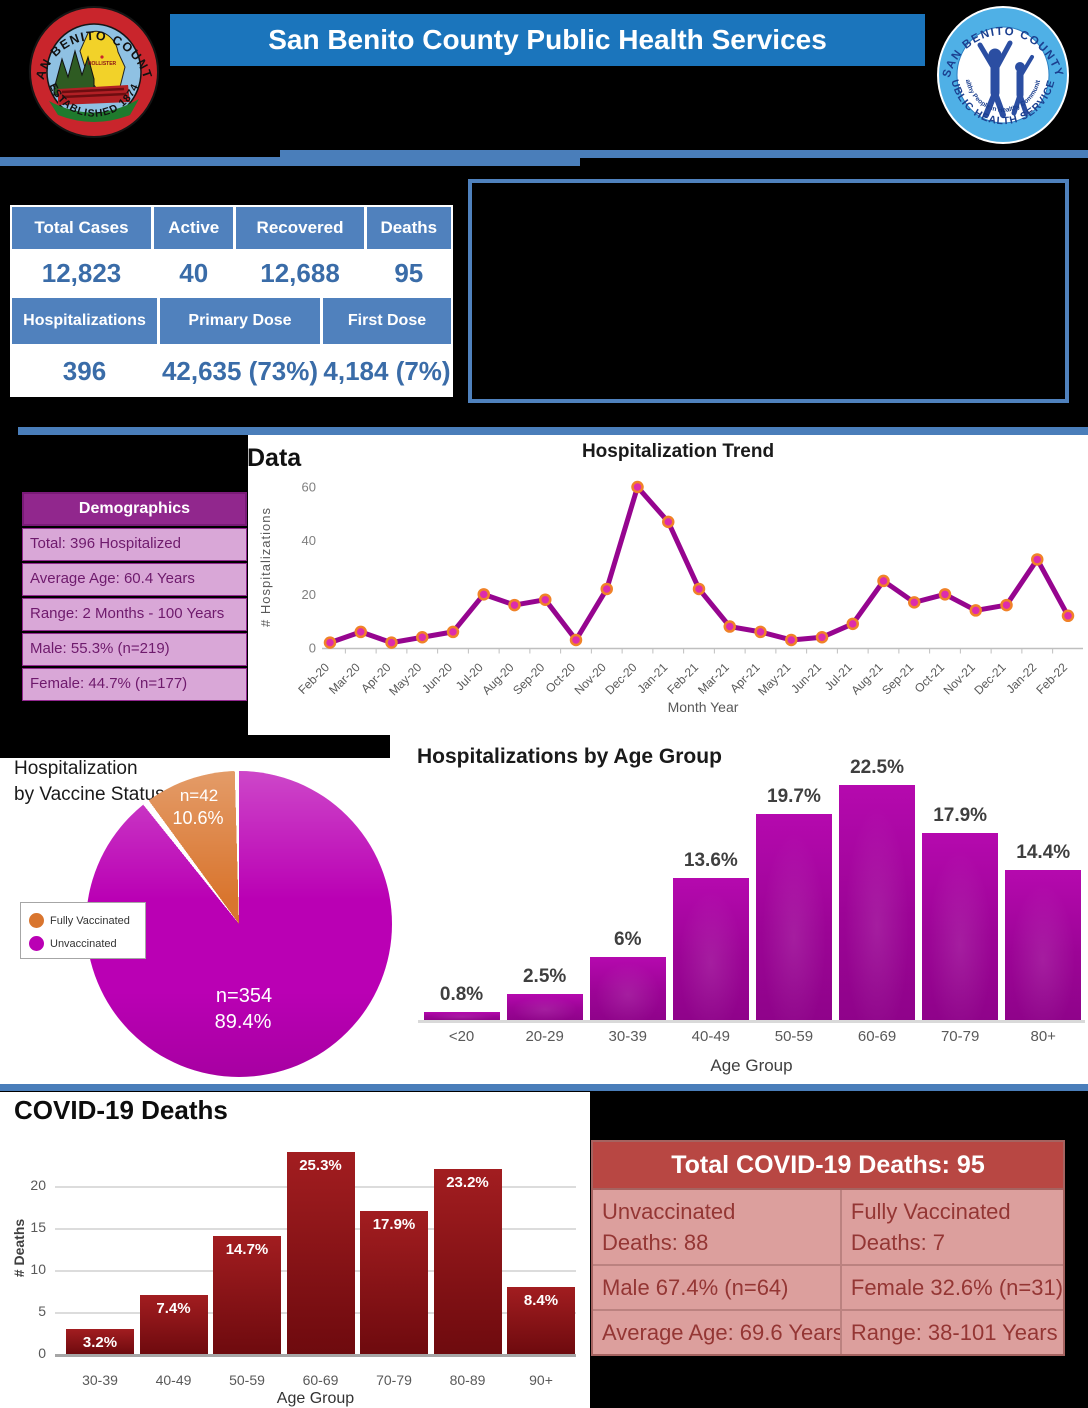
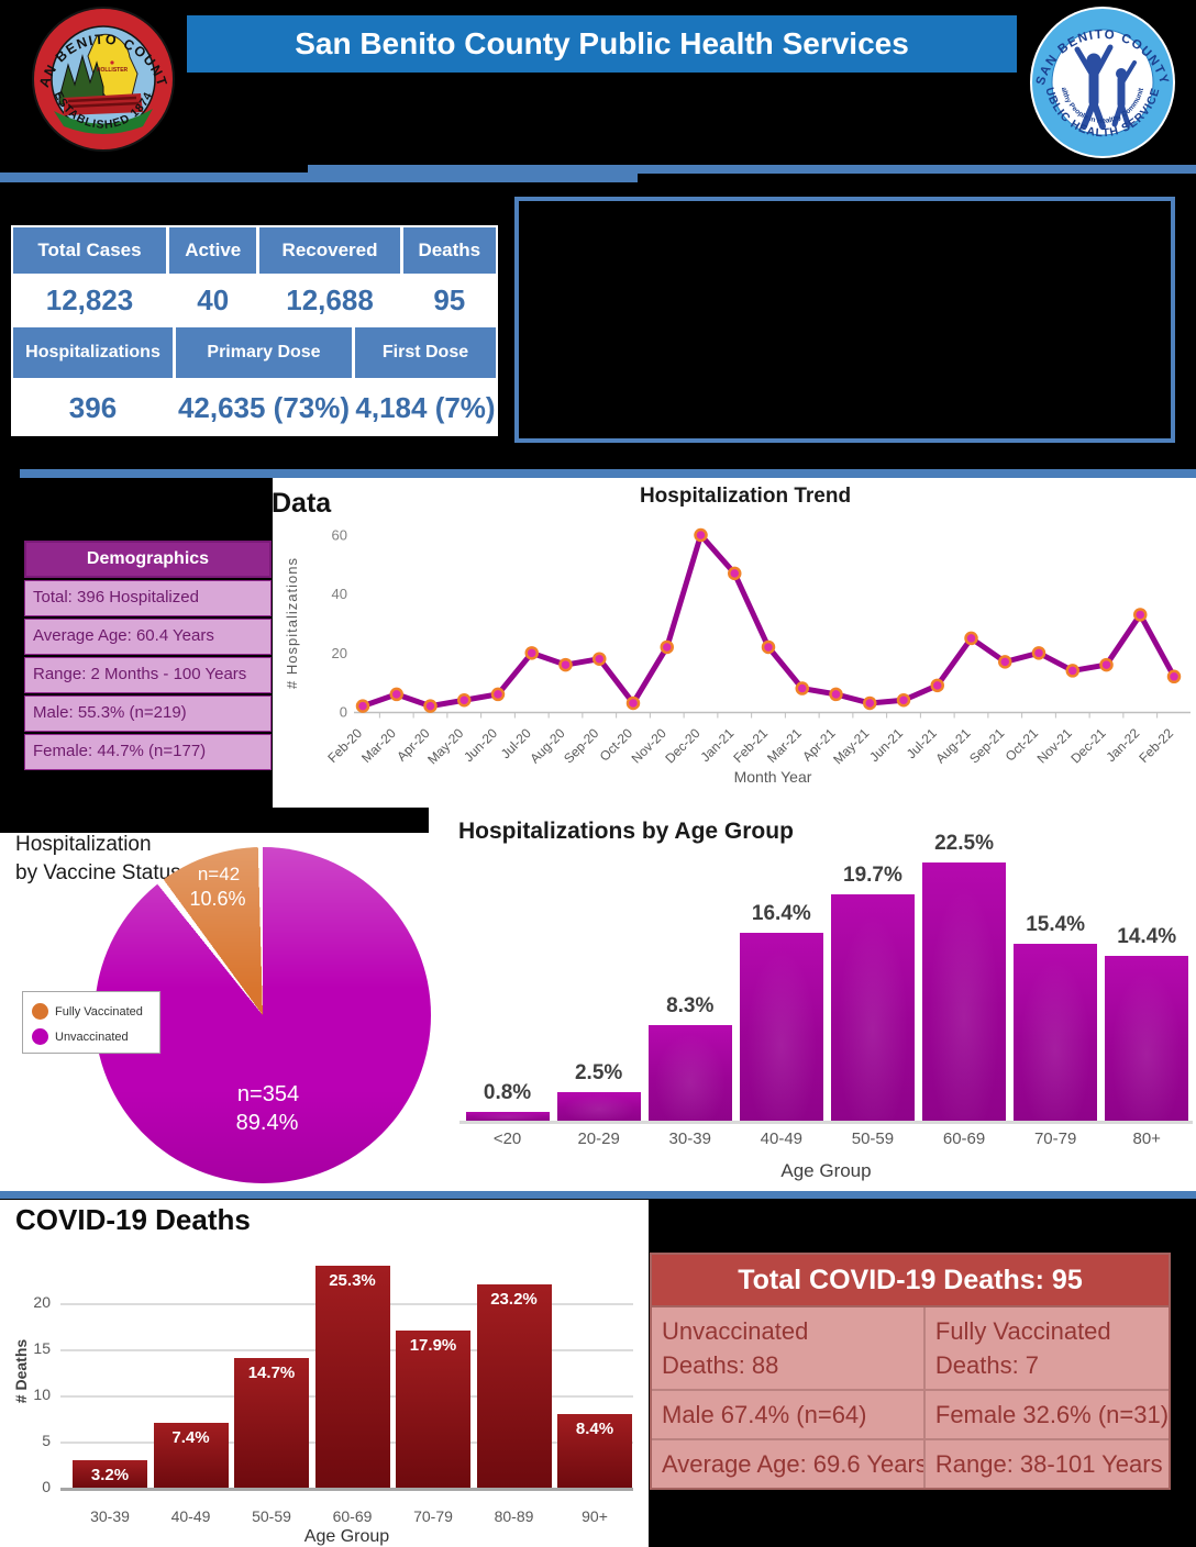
Hospitalizations by Age Group/30-39: 6% -> 8.3%
Hospitalizations by Age Group/40-49: 13.6% -> 16.4%
Hospitalizations by Age Group/70-79: 17.9% -> 15.4%
